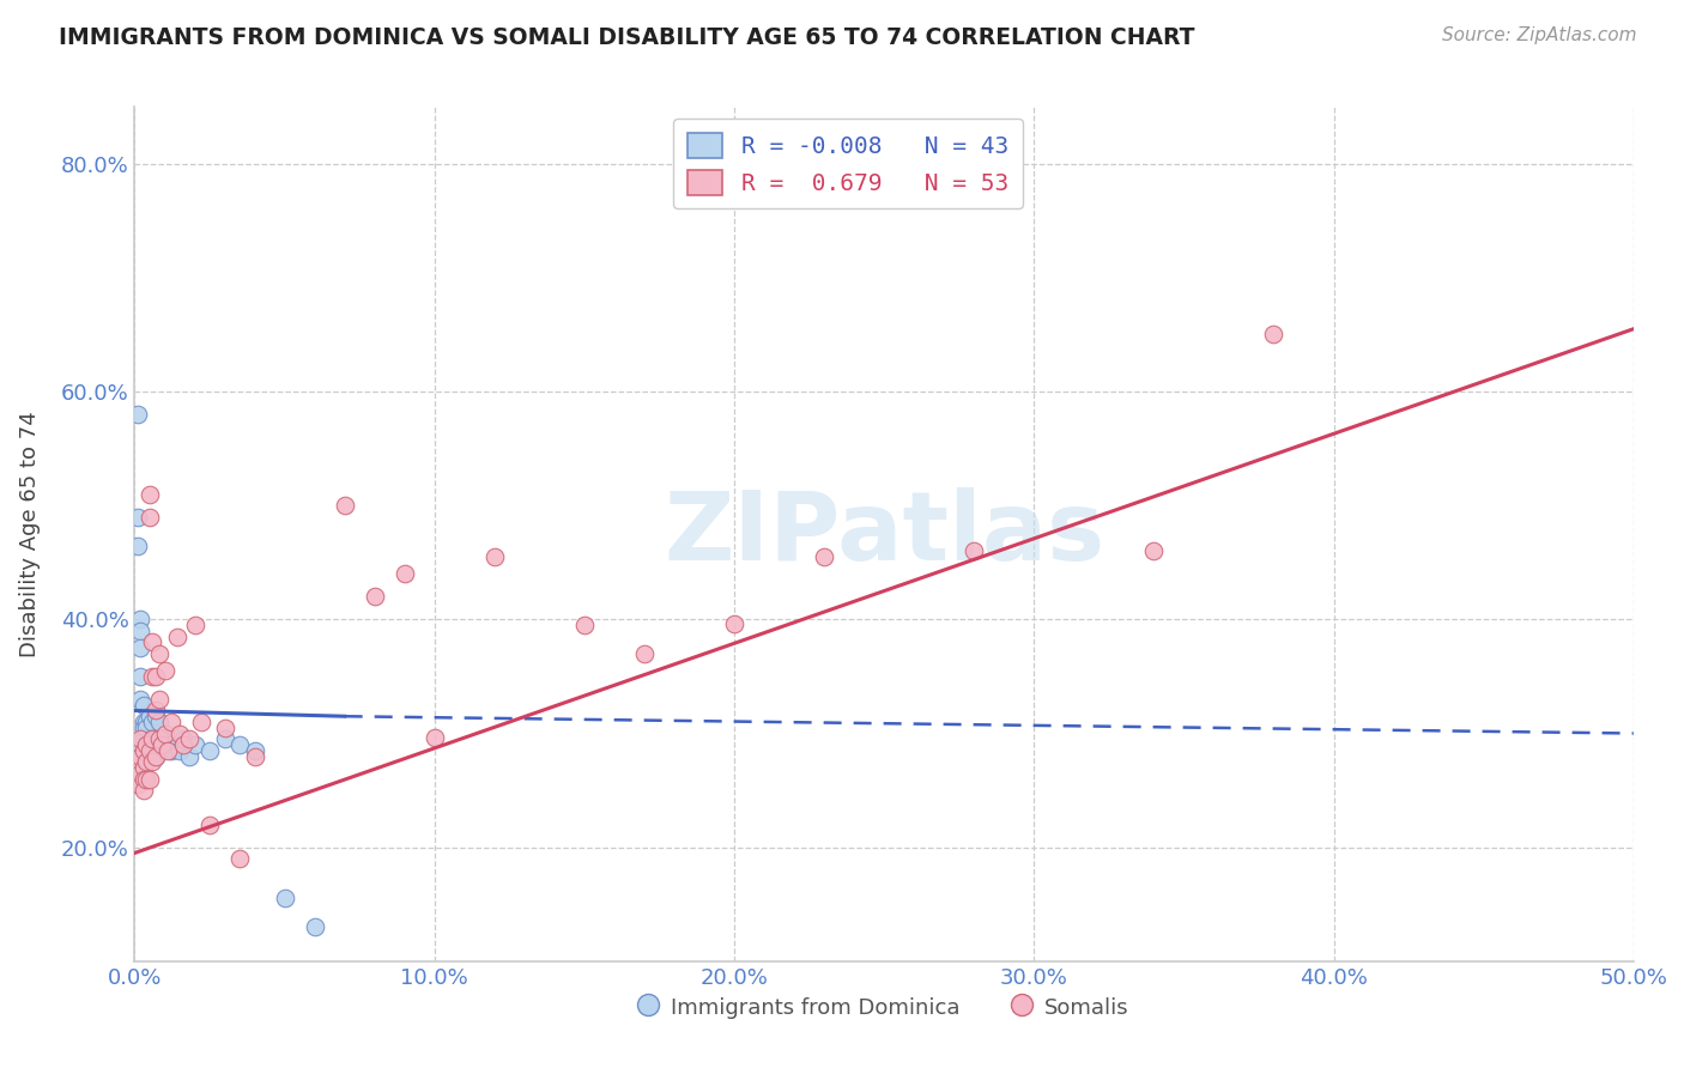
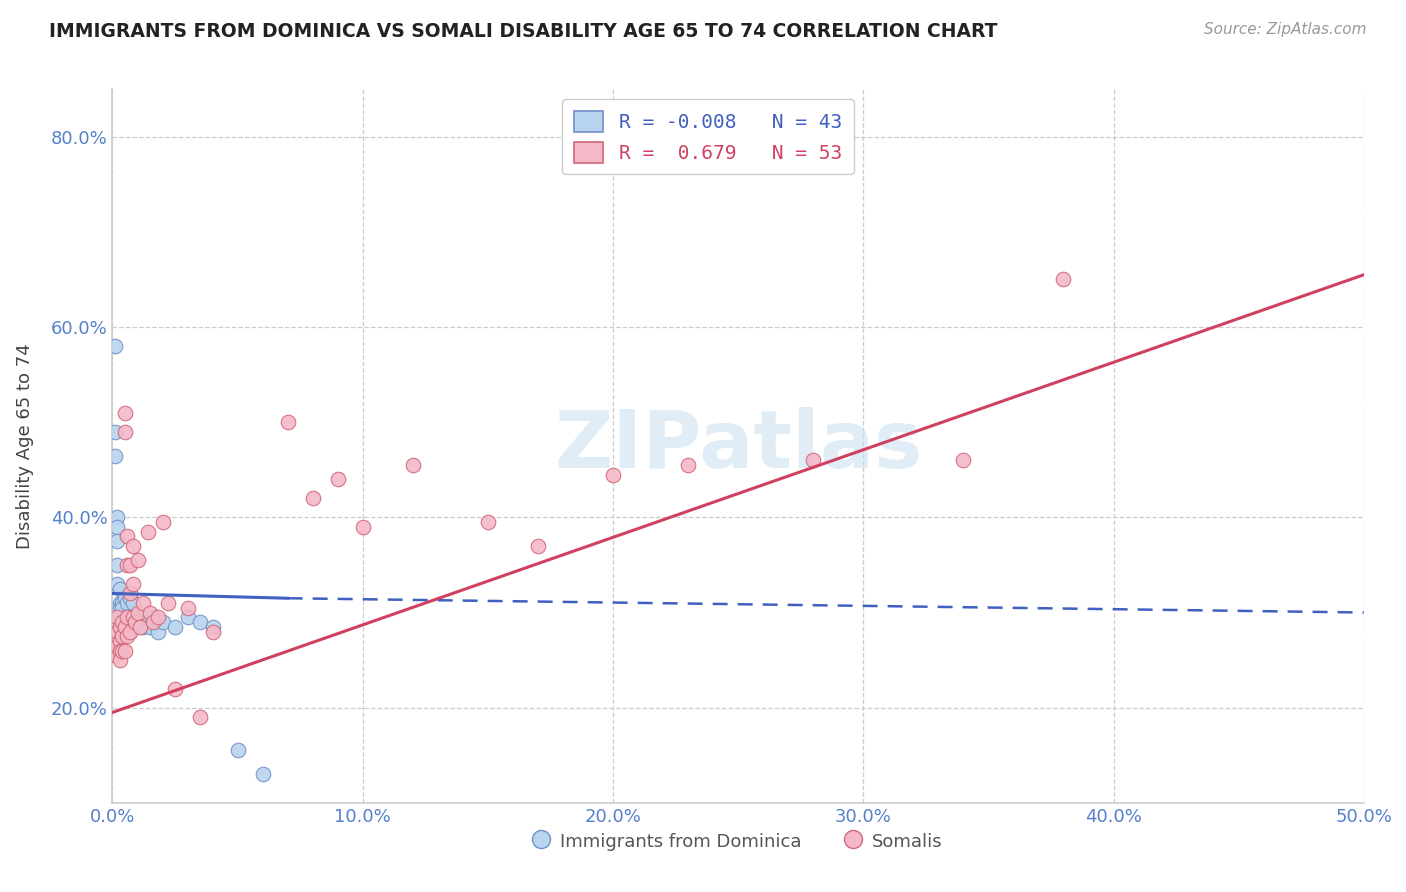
Somalis/10.0%: 29.6% -> 39.0%
Somalis/20.0%: 39.6% -> 44.5%
